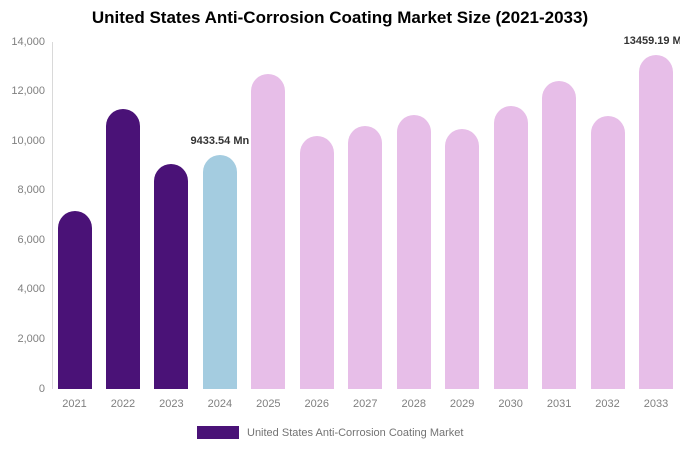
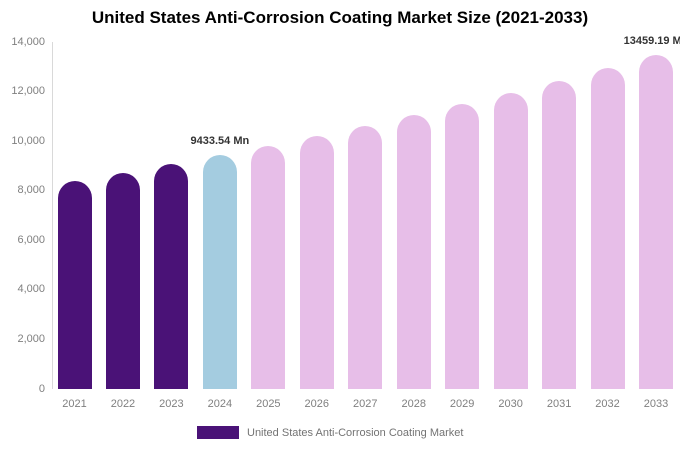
2021: 7200 -> 8400
2022: 11300 -> 8700
2025: 12700 -> 9800
2029: 10500 -> 11500
2030: 11400 -> 12000
2032: 11000 -> 12900
